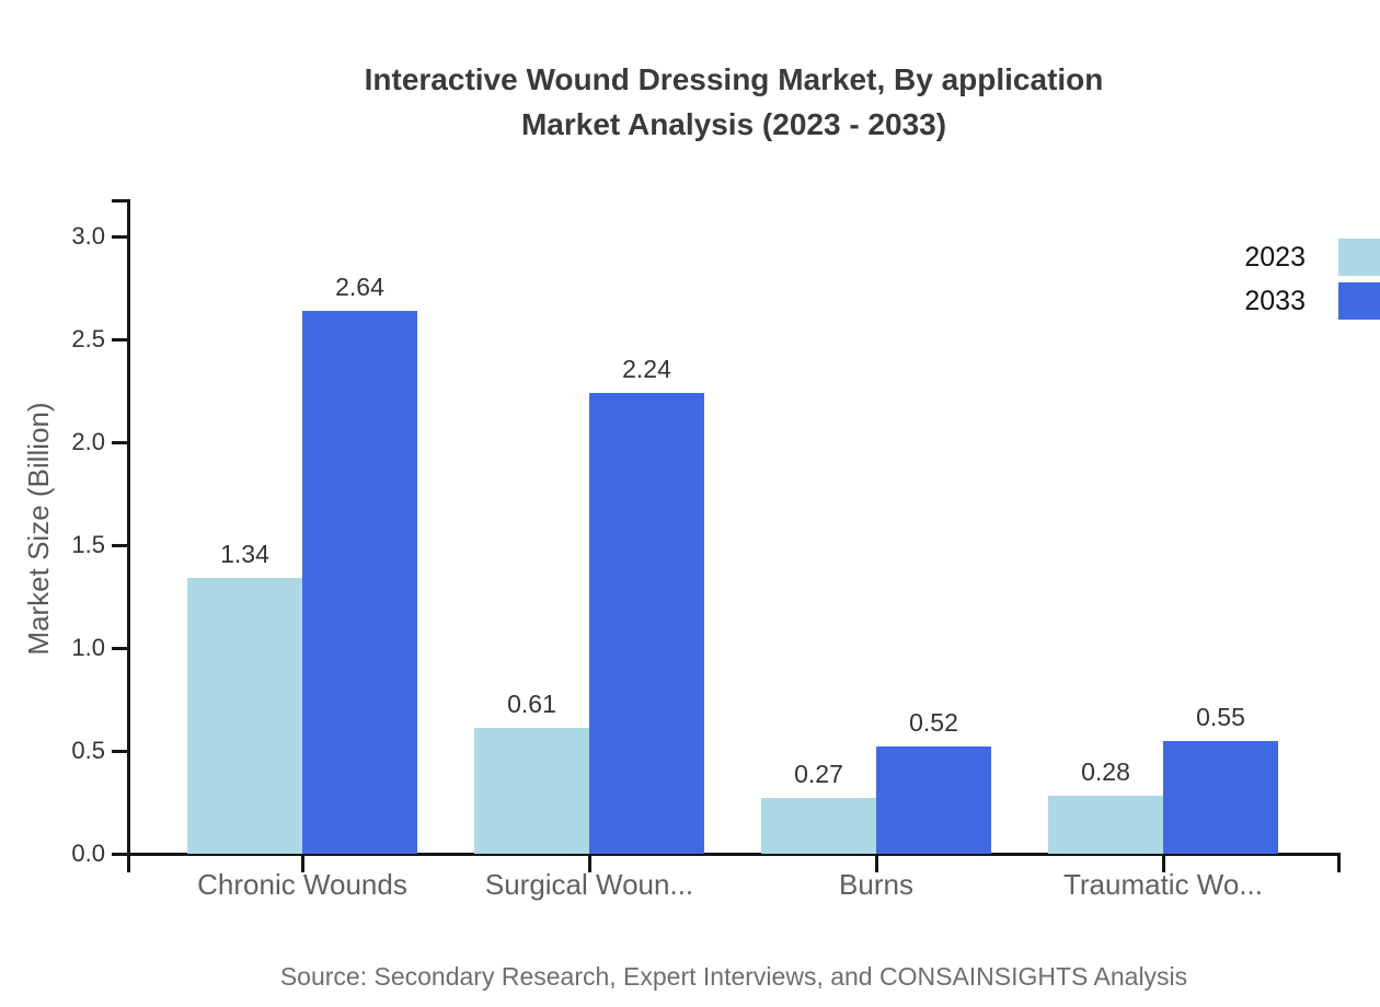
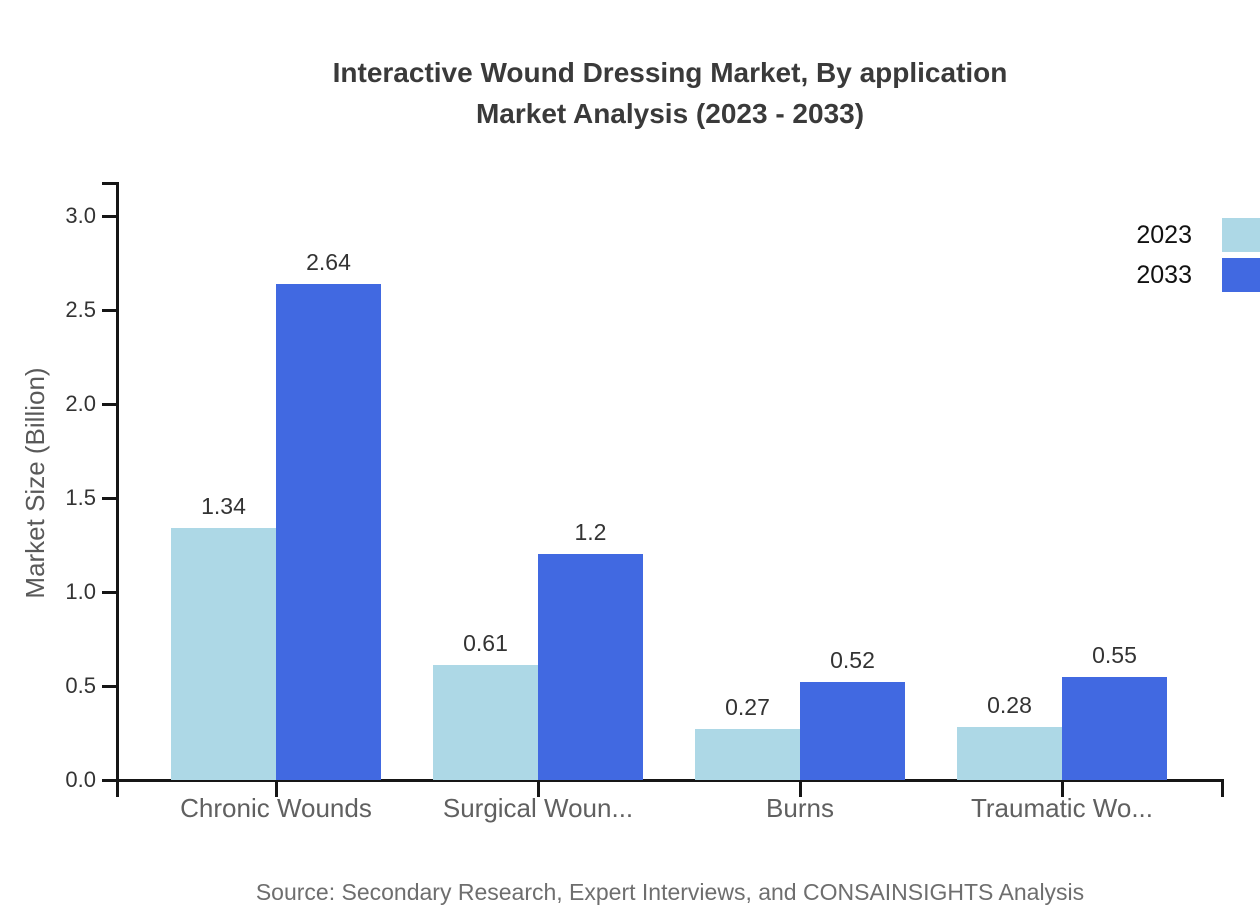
2033/Surgical Woun...: 2.24 -> 1.2
